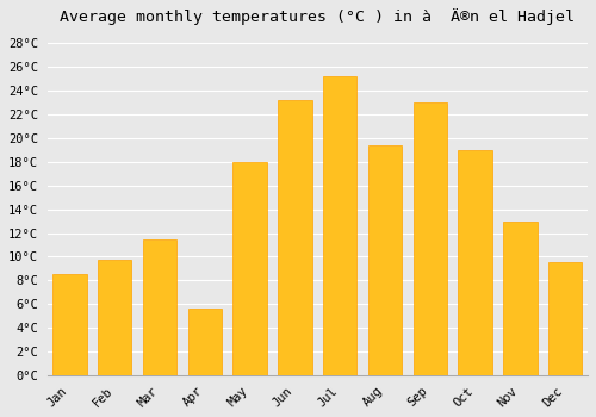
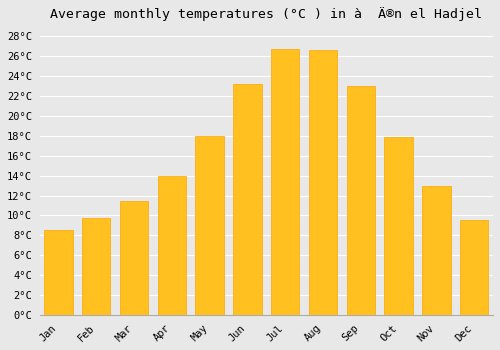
Apr: 5.6°C -> 14.0°C
Jul: 25.2°C -> 26.7°C
Aug: 19.4°C -> 26.6°C
Oct: 19.0°C -> 17.9°C
